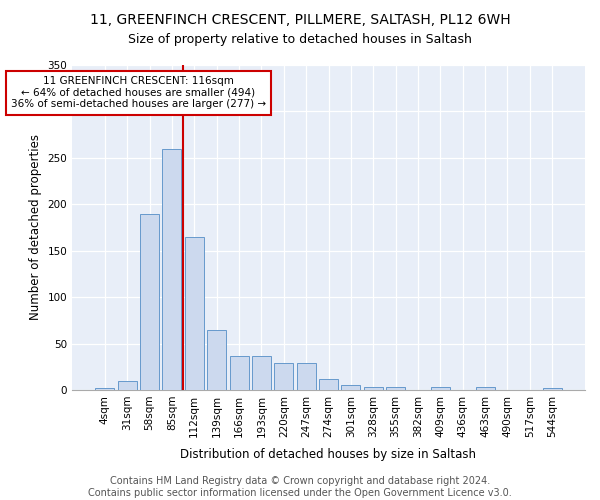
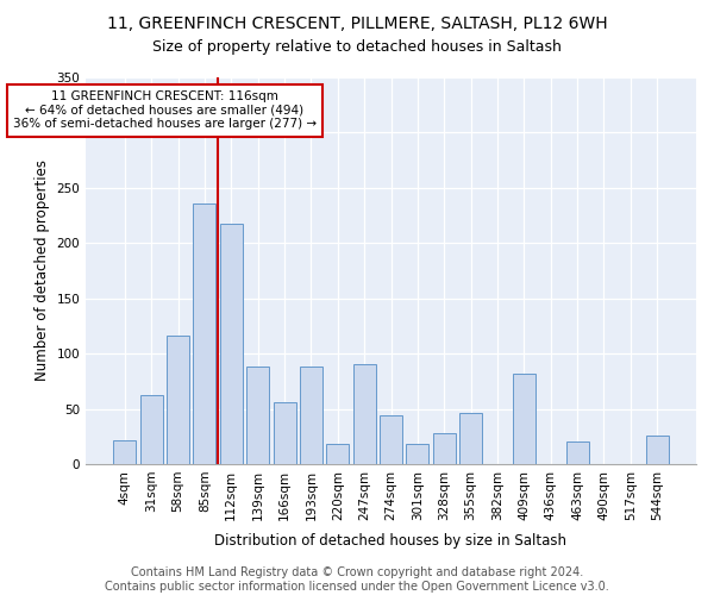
4sqm: 2 -> 22
31sqm: 10 -> 62
58sqm: 190 -> 116
85sqm: 260 -> 236
112sqm: 165 -> 218
139sqm: 65 -> 88
166sqm: 37 -> 56
193sqm: 37 -> 88
220sqm: 29 -> 18
247sqm: 29 -> 90
274sqm: 12 -> 44
301sqm: 5 -> 18
328sqm: 3 -> 28
355sqm: 3 -> 46
409sqm: 3 -> 82
463sqm: 3 -> 20
544sqm: 2 -> 26
